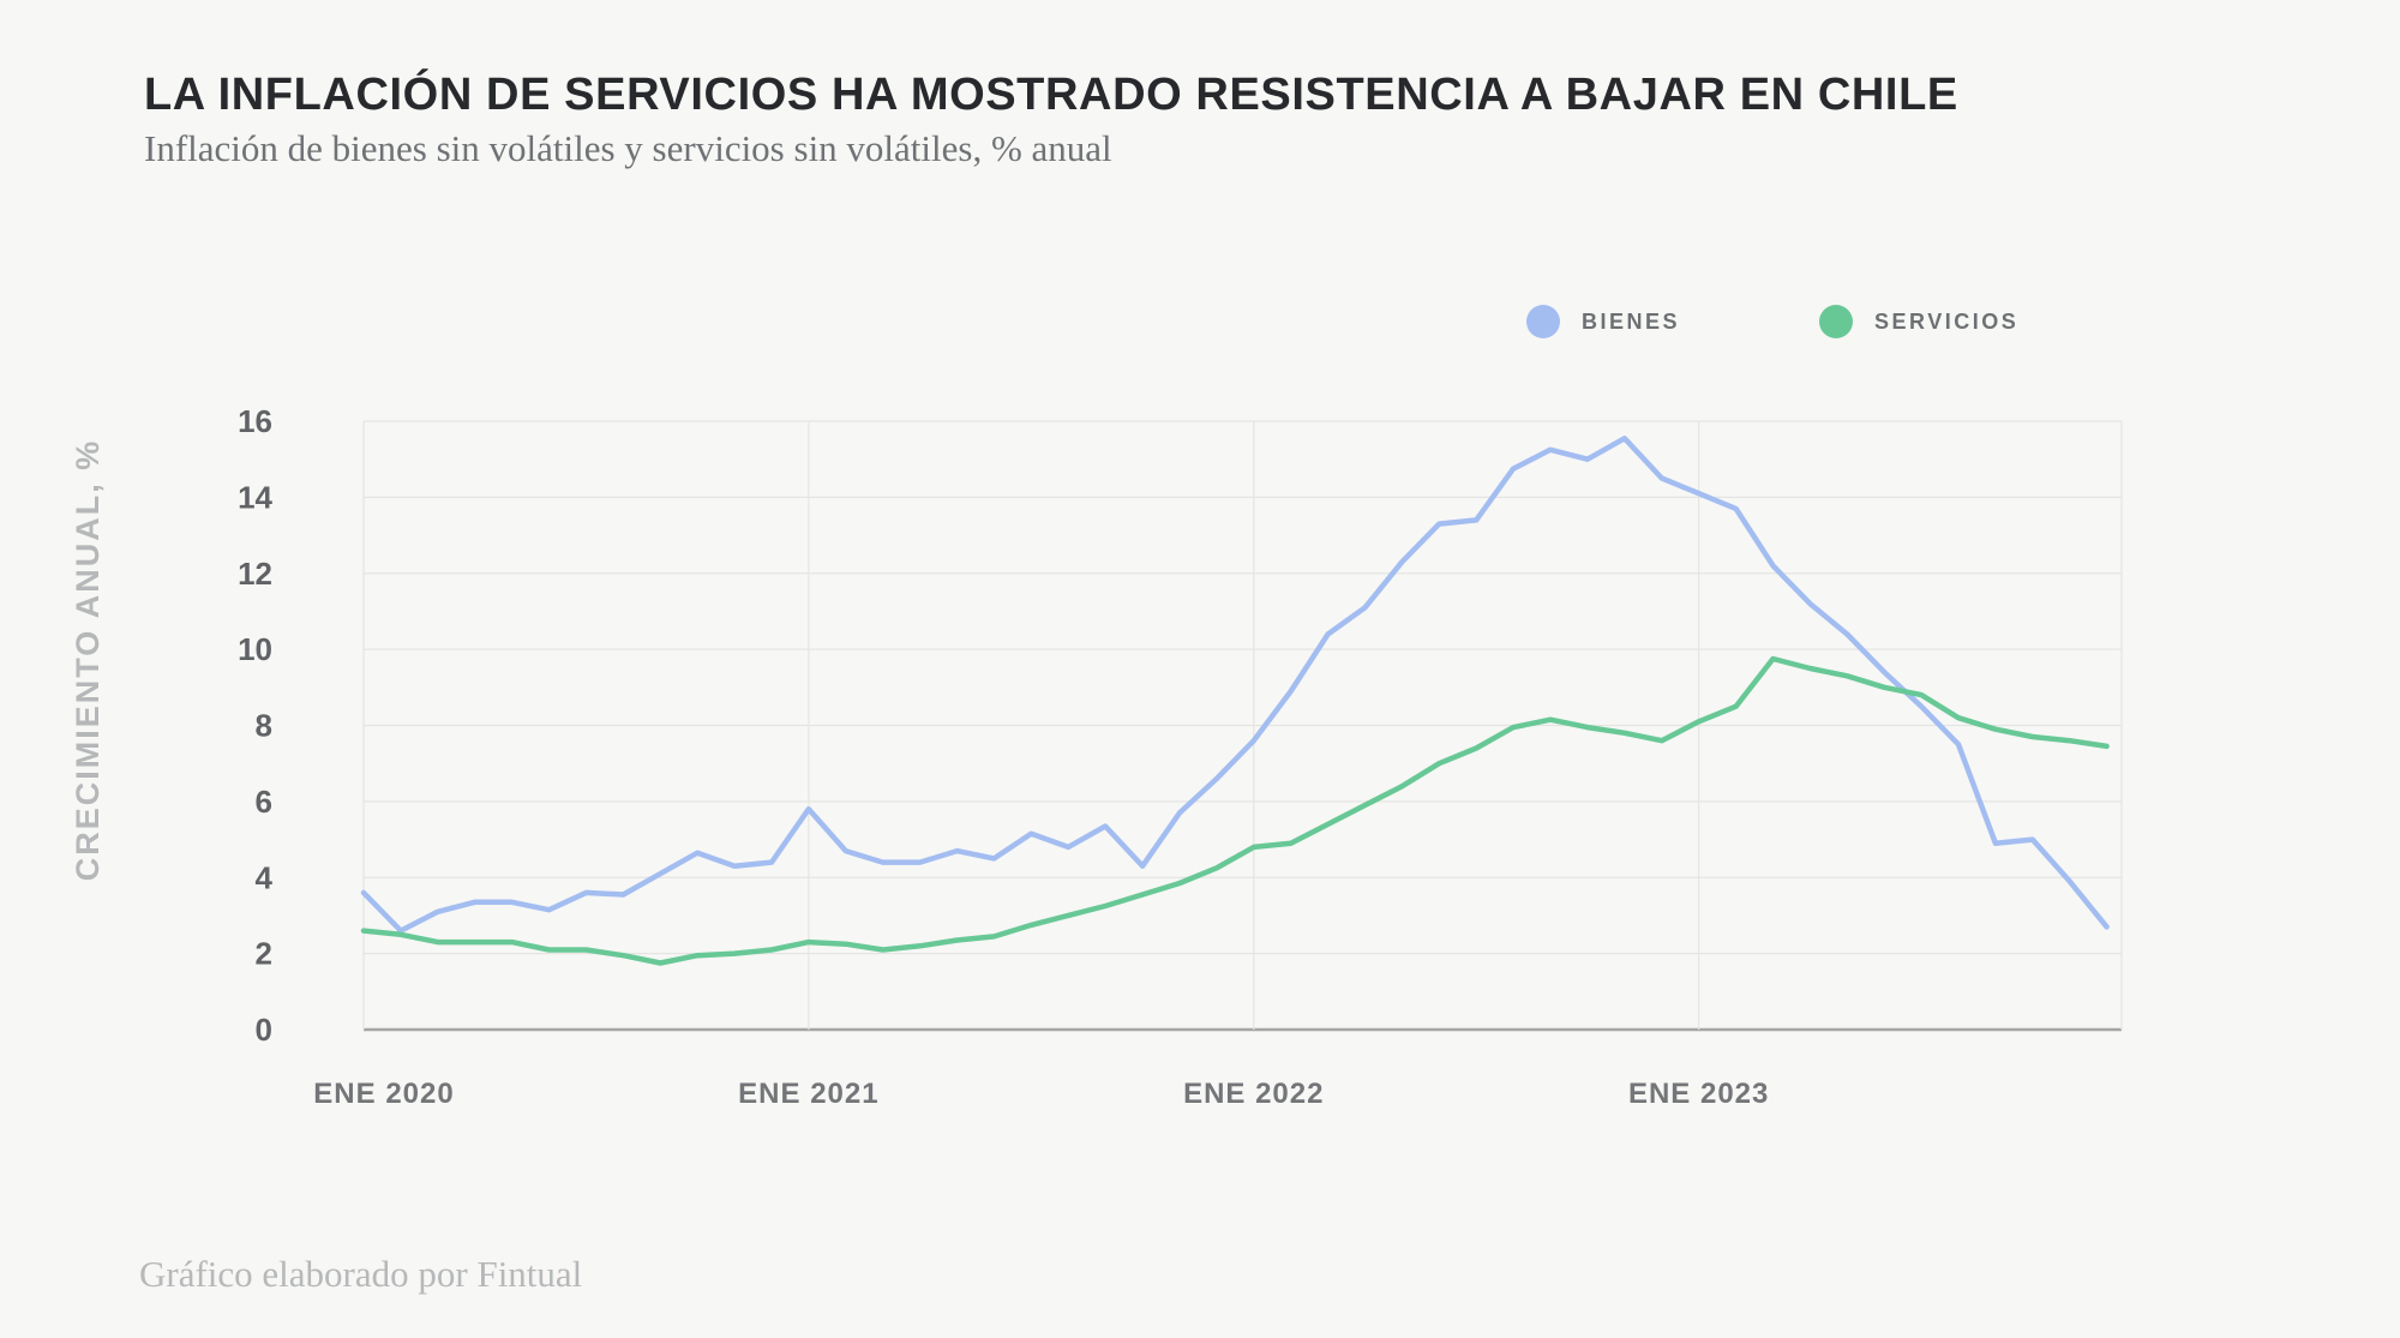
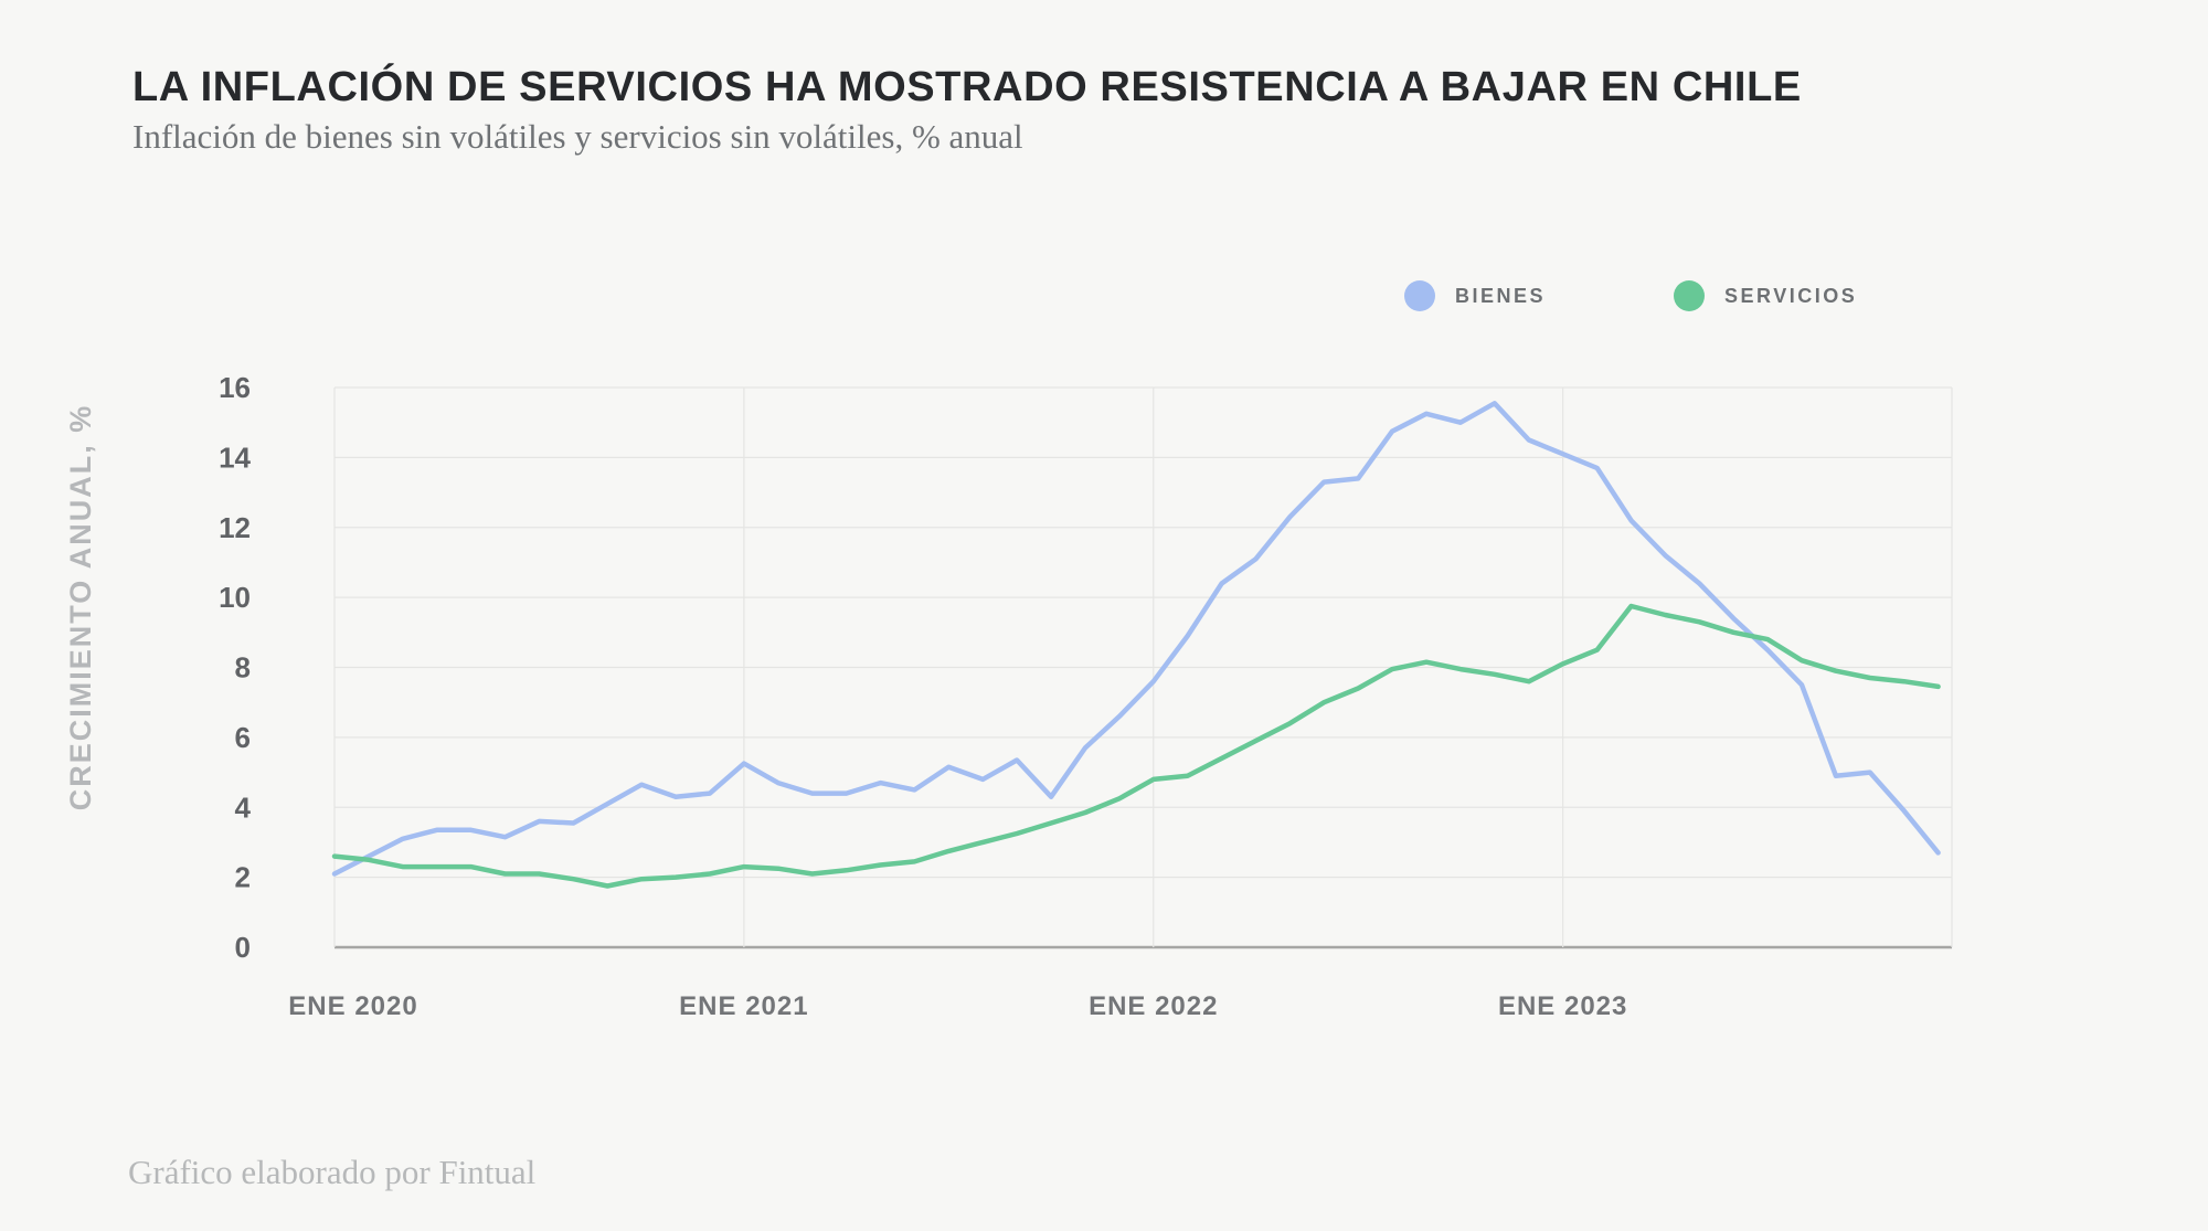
BIENES/ENE 2020: 3.6 -> 2.1
BIENES/ENE 2021: 5.8 -> 5.2
